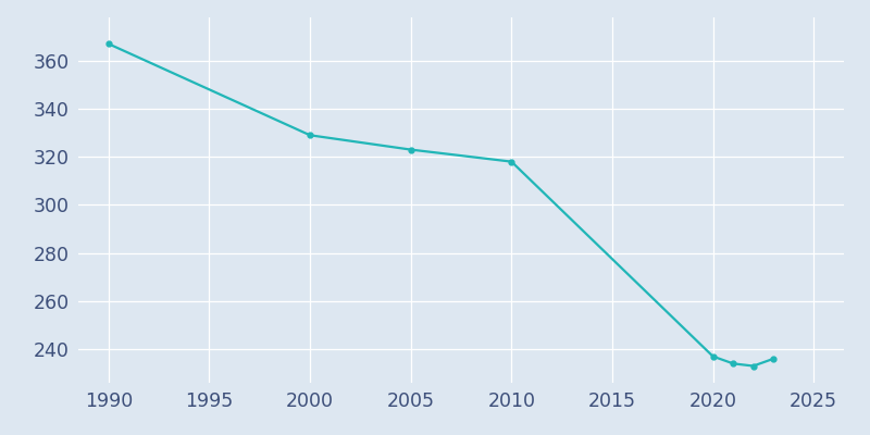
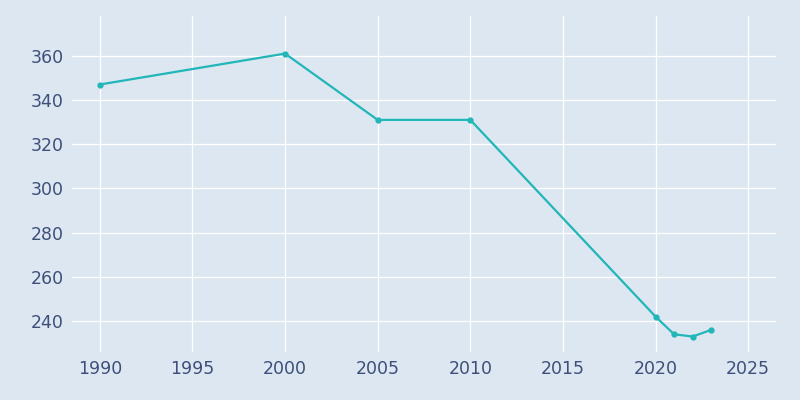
1990: 367 -> 347
2000: 329 -> 361
2005: 323 -> 331
2010: 318 -> 331
2020: 237 -> 242
